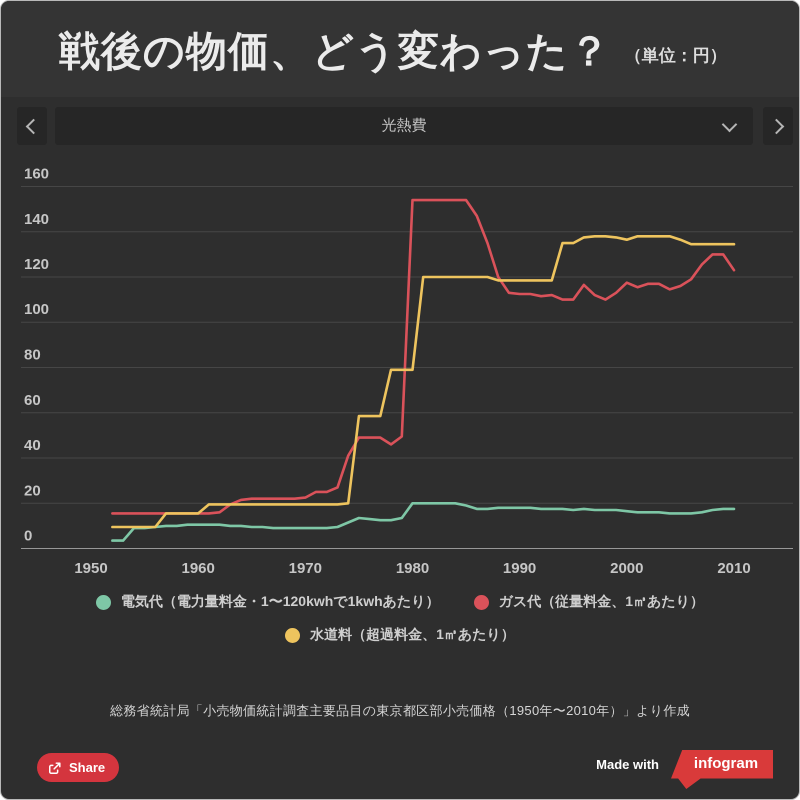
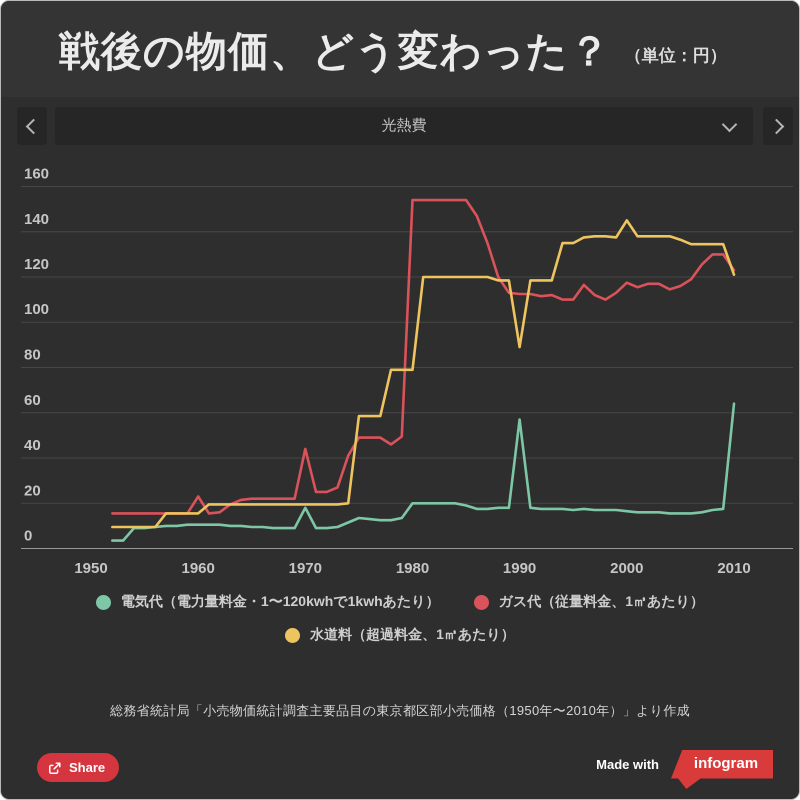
ガス代（従量料金、1㎥あたり）/1960: 16 -> 23
電気代（電力量料金・1〜120kwhで1kwhあたり）/1970: 9 -> 18
ガス代（従量料金、1㎥あたり）/1970: 22 -> 44
電気代（電力量料金・1〜120kwhで1kwhあたり）/1990: 18 -> 57
水道料（超過料金、1㎥あたり）/1990: 118 -> 89
水道料（超過料金、1㎥あたり）/2000: 136 -> 145
電気代（電力量料金・1〜120kwhで1kwhあたり）/2010: 18 -> 64
水道料（超過料金、1㎥あたり）/2010: 134 -> 121
